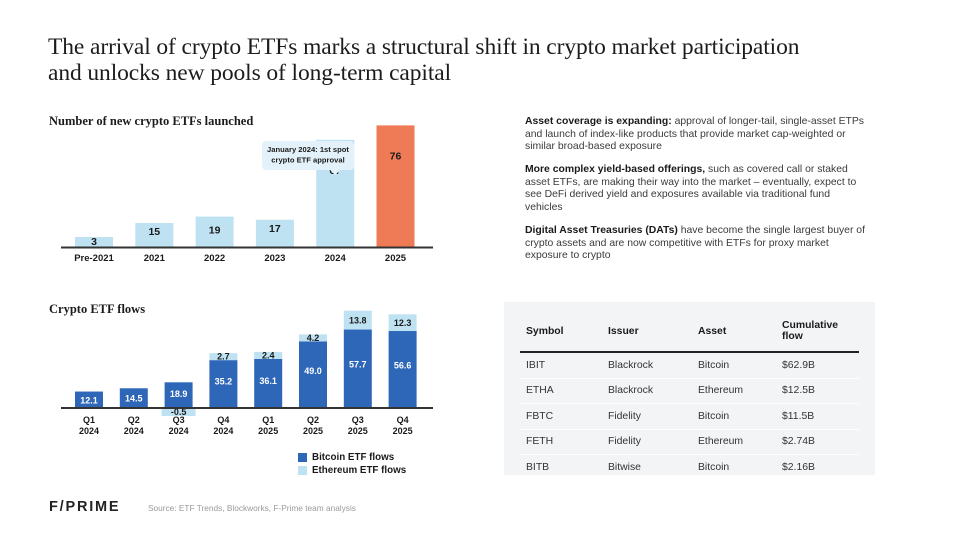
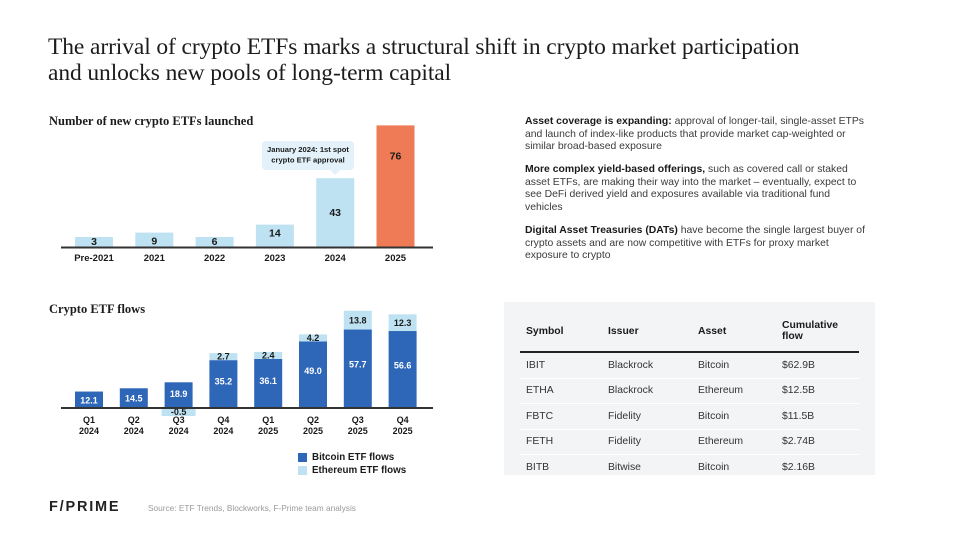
Number of new crypto ETFs launched/2021: 15 -> 9
Number of new crypto ETFs launched/2022: 19 -> 6
Number of new crypto ETFs launched/2023: 17 -> 14
Number of new crypto ETFs launched/2024: 67 -> 43
